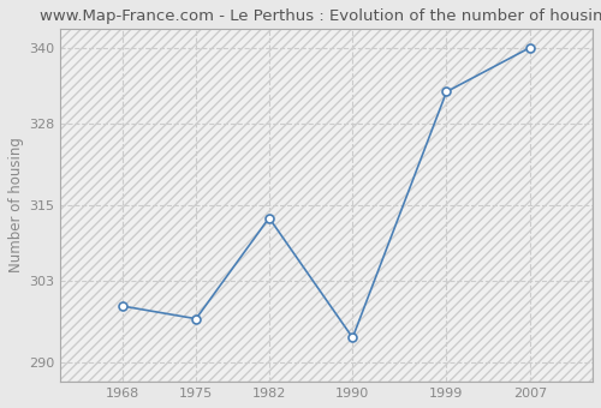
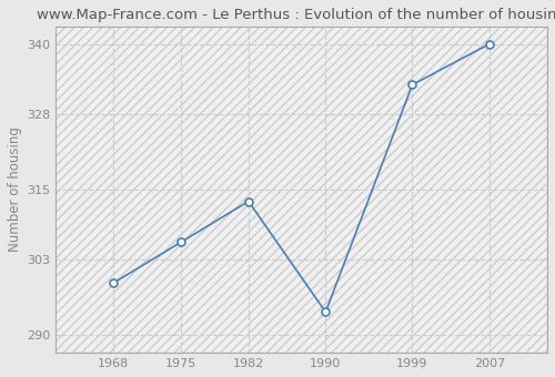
1975: 297 -> 306
